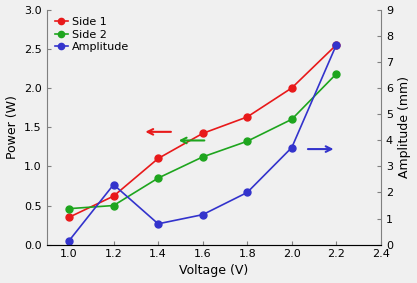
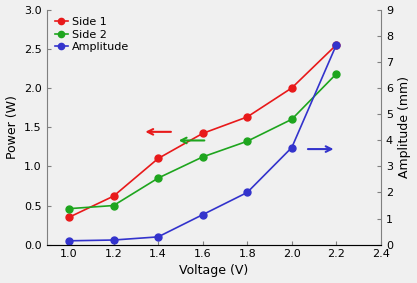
Amplitude/1.2: 2.30 -> 0.18
Amplitude/1.4: 0.80 -> 0.30
